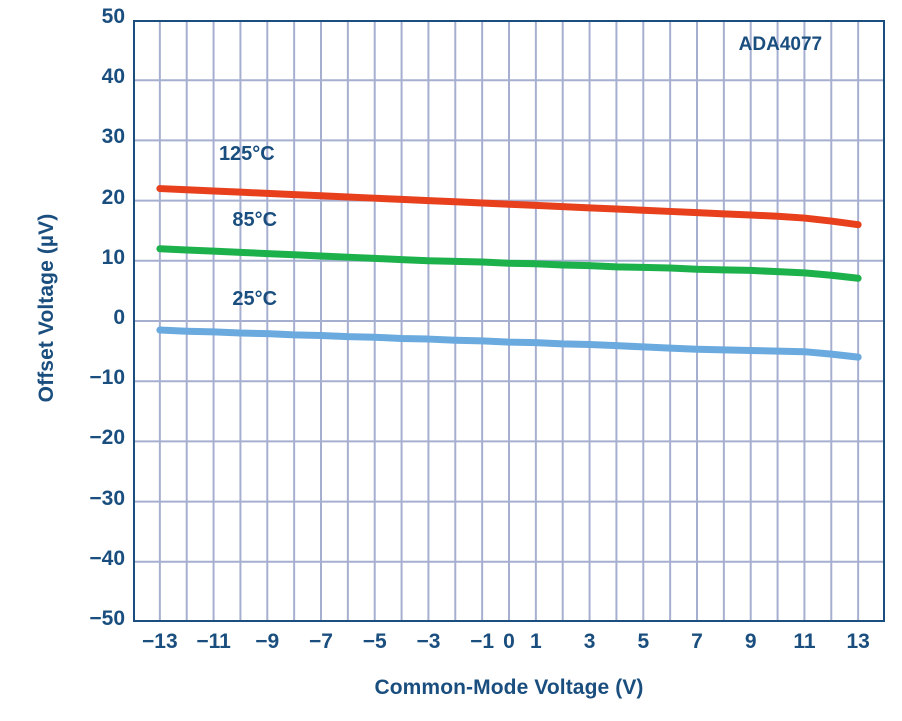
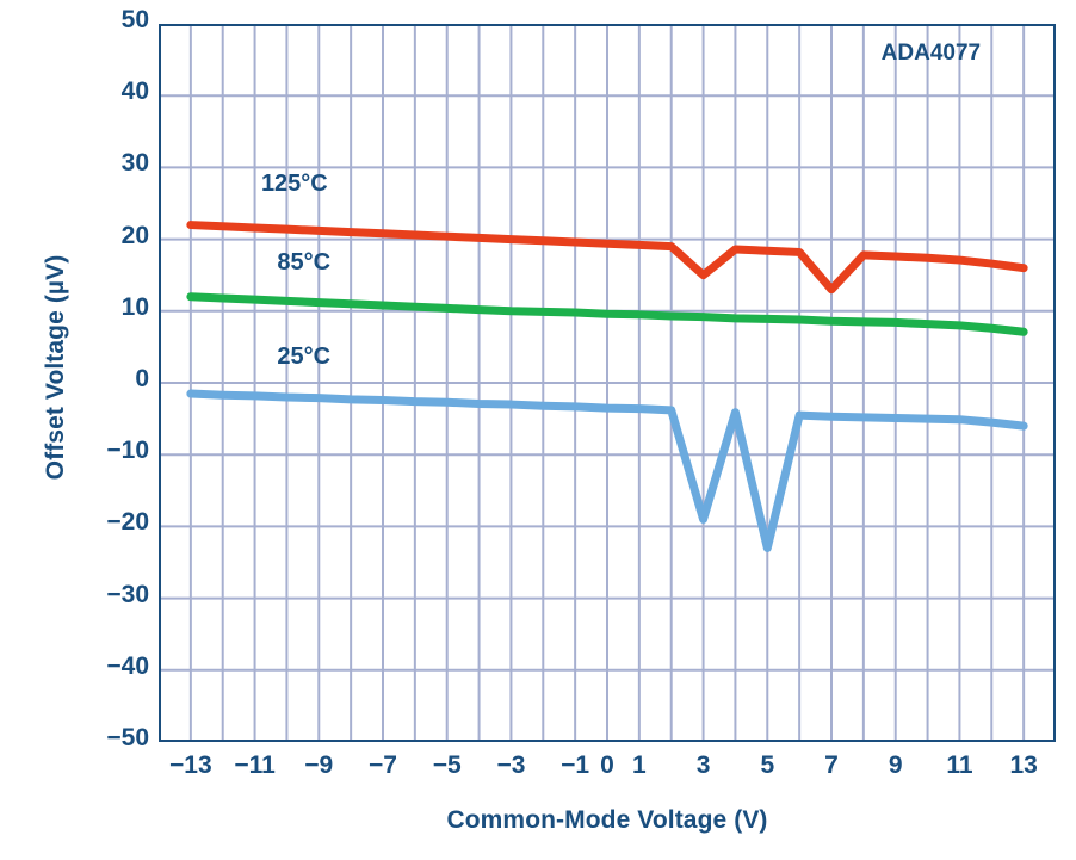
125°C/3: 19 -> 15
25°C/3: -4 -> -19
25°C/5: -4 -> -23
125°C/7: 18 -> 13
